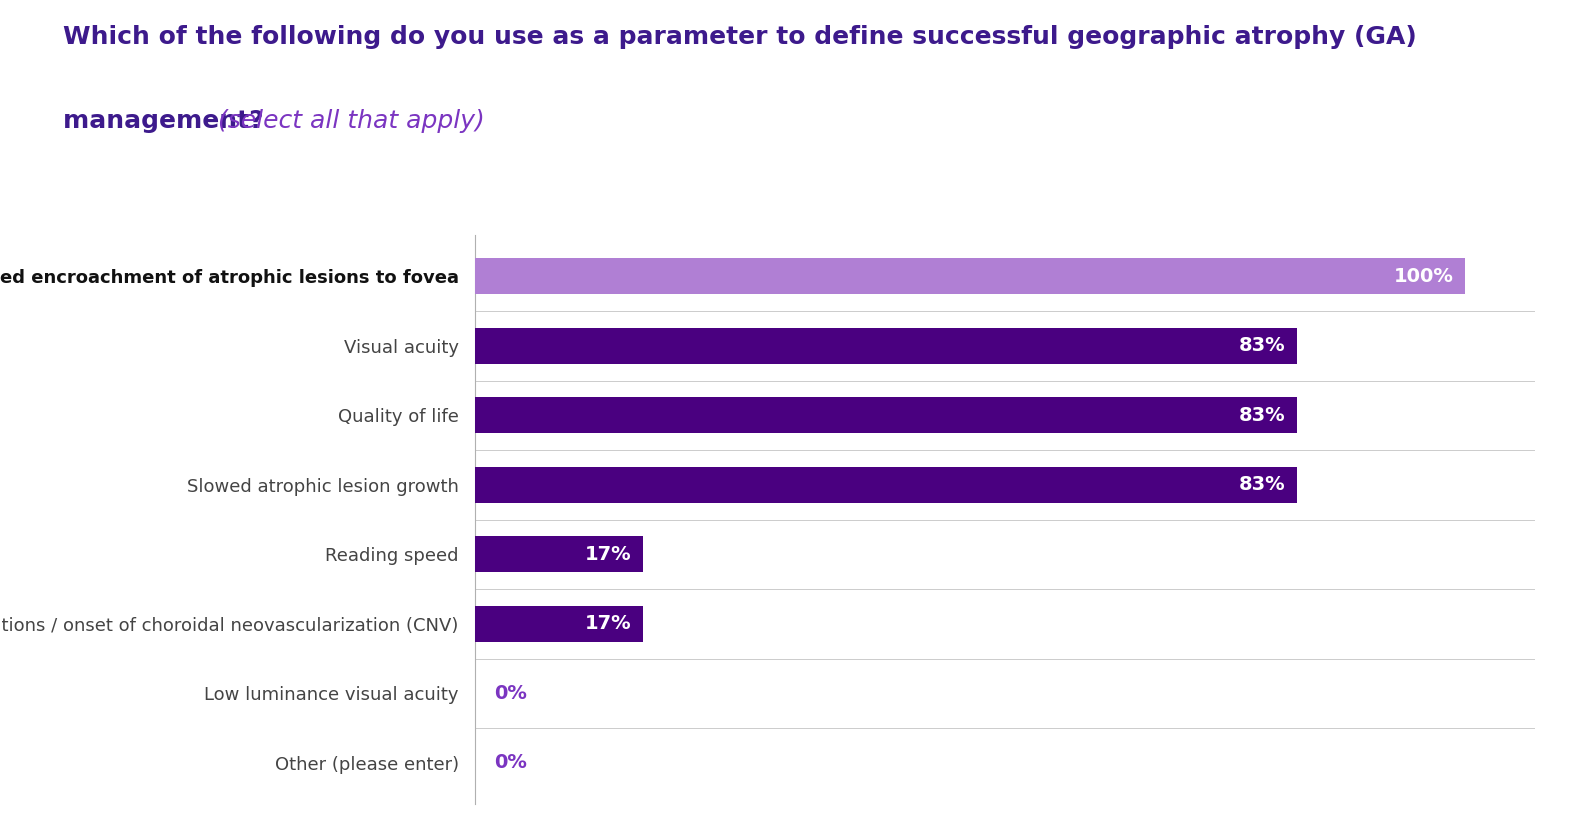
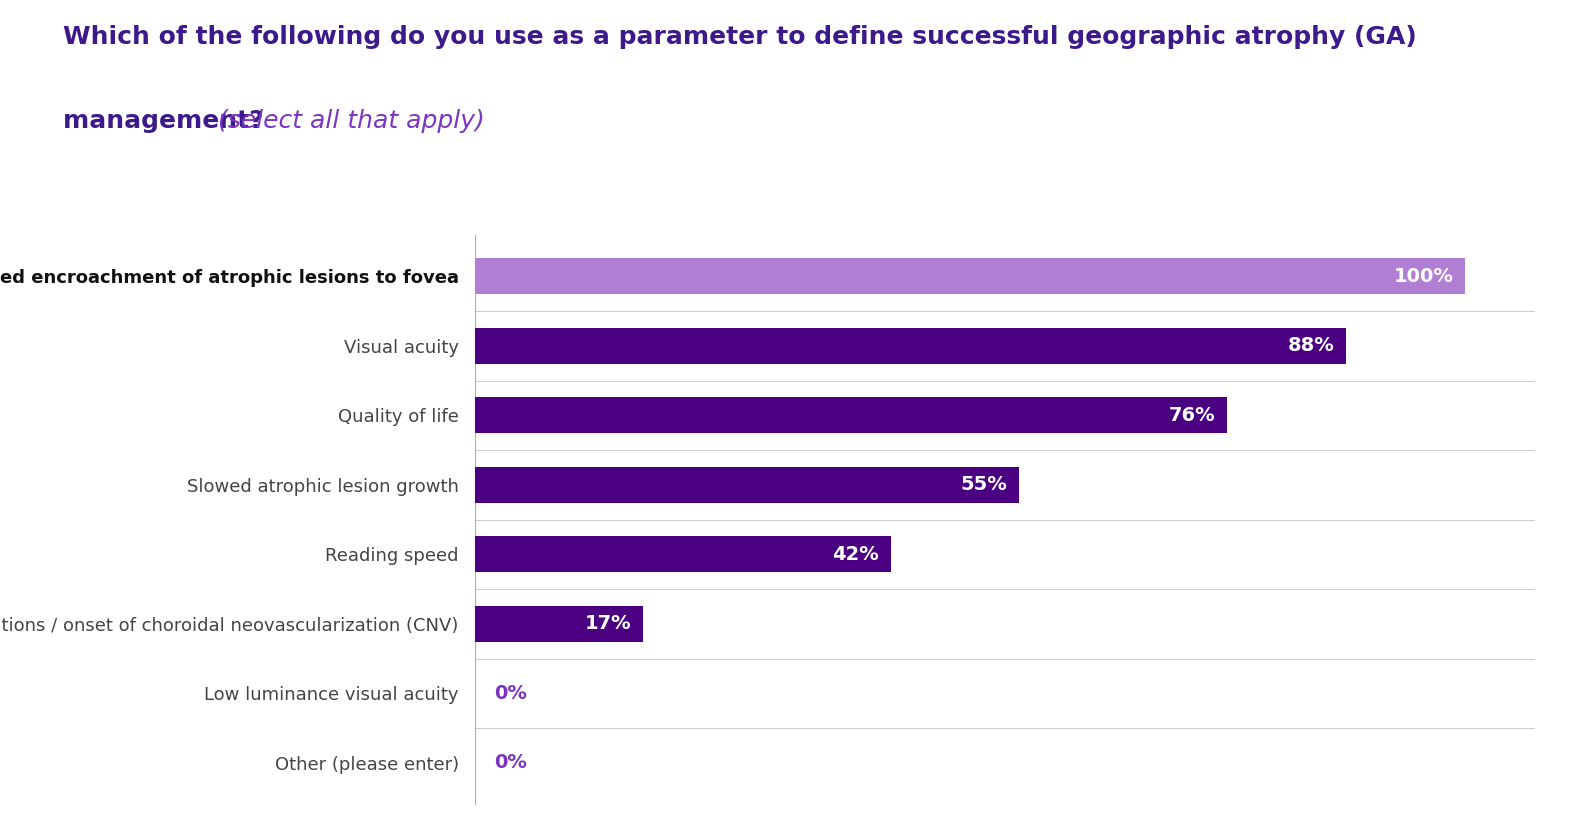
Visual acuity: 83% -> 88%
Quality of life: 83% -> 76%
Slowed atrophic lesion growth: 83% -> 55%
Reading speed: 17% -> 42%
